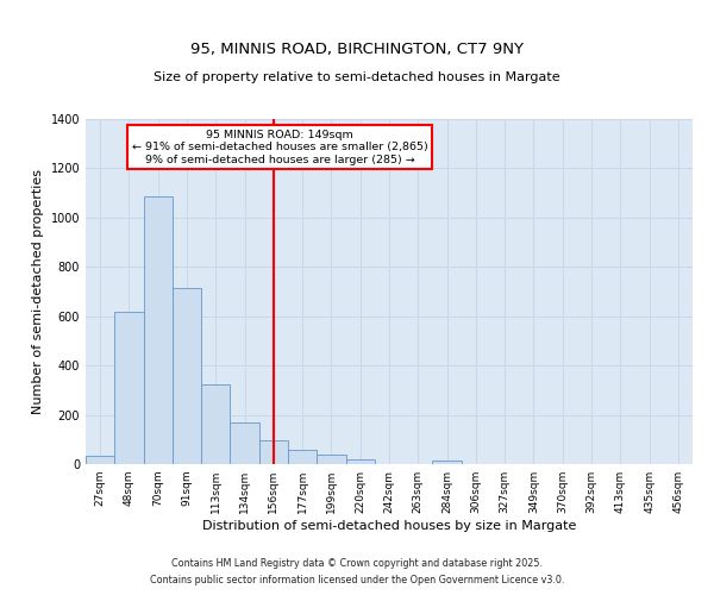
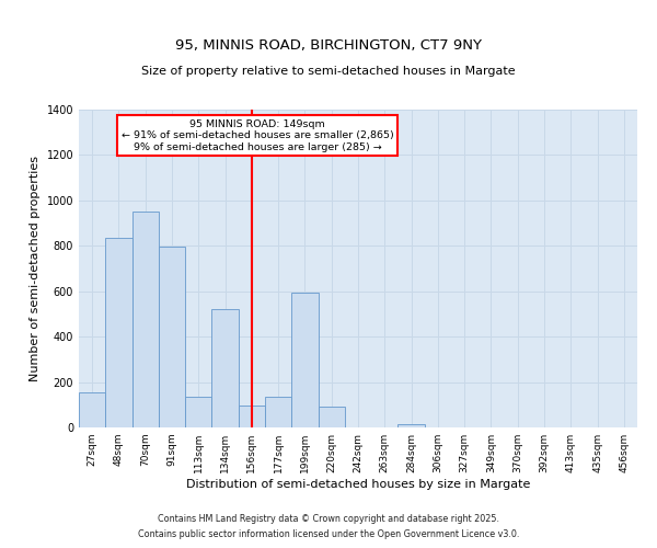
27sqm: 35 -> 155
48sqm: 620 -> 835
70sqm: 1085 -> 950
91sqm: 715 -> 795
113sqm: 325 -> 135
134sqm: 170 -> 520
177sqm: 60 -> 135
199sqm: 40 -> 595
220sqm: 20 -> 90
